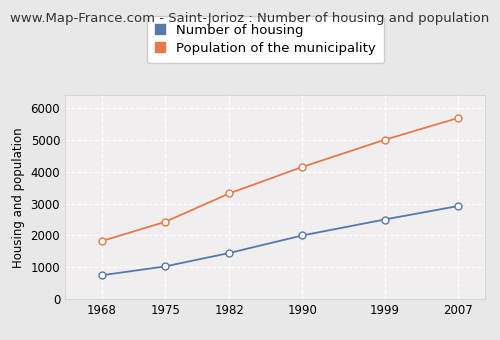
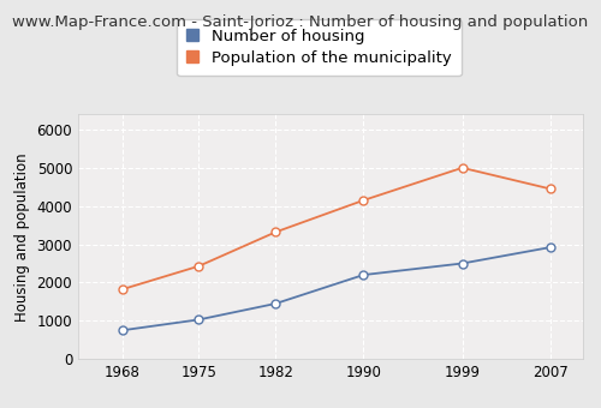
Number of housing/1990: 2000 -> 2200
Population of the municipality/2007: 5680 -> 4450
